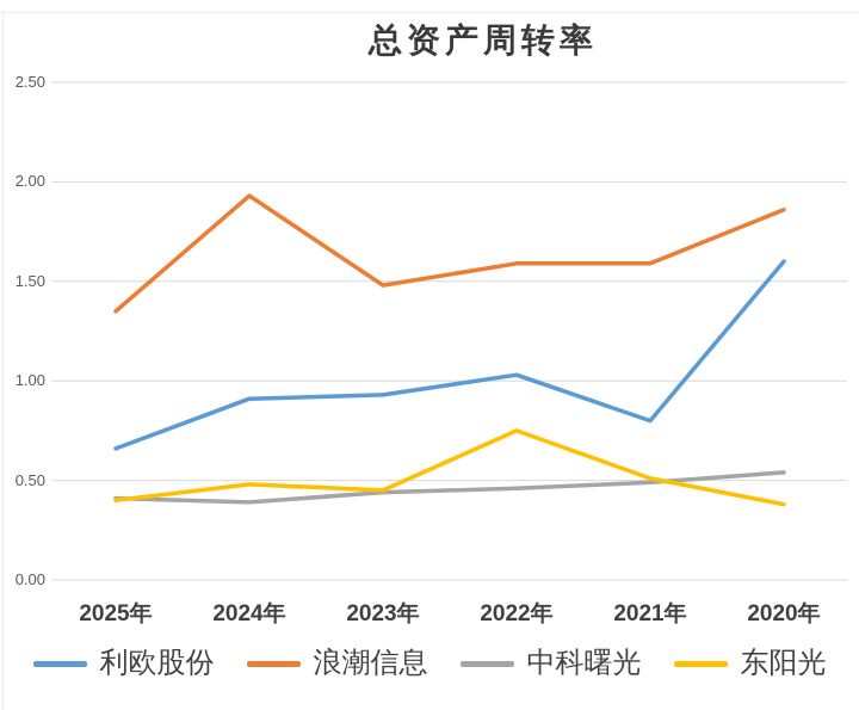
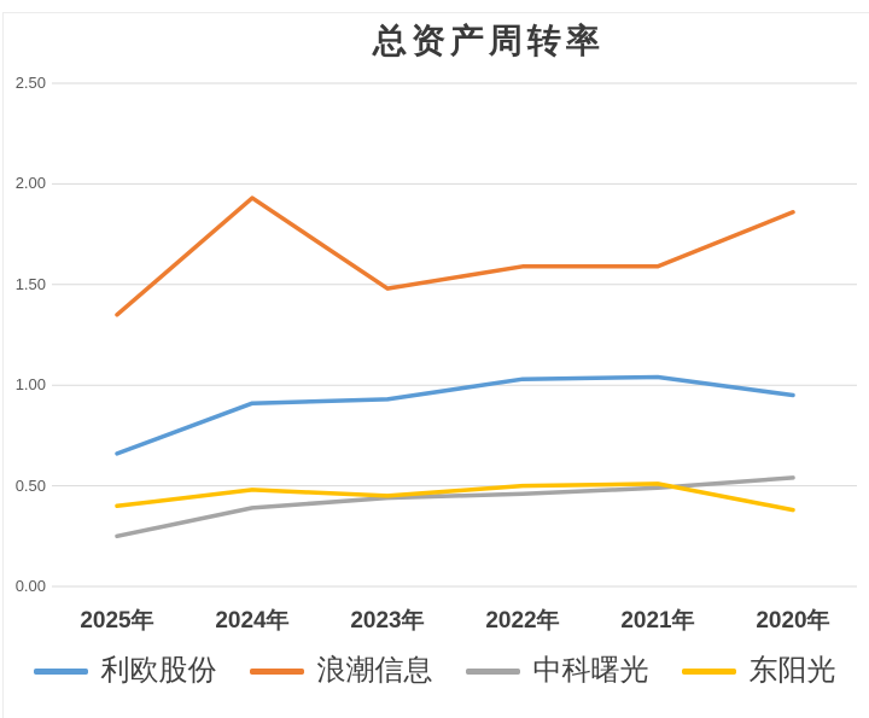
中科曙光/2025年: 0.41 -> 0.25
东阳光/2022年: 0.75 -> 0.50
利欧股份/2021年: 0.80 -> 1.04
利欧股份/2020年: 1.60 -> 0.95
